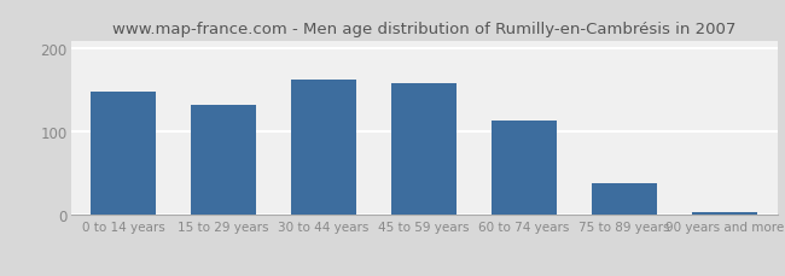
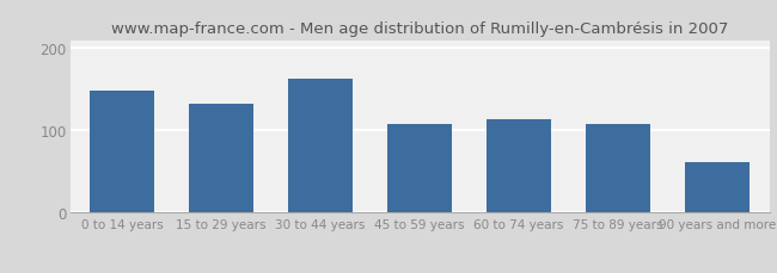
45 to 59 years: 158 -> 108
75 to 89 years: 38 -> 108
90 years and more: 3 -> 62
